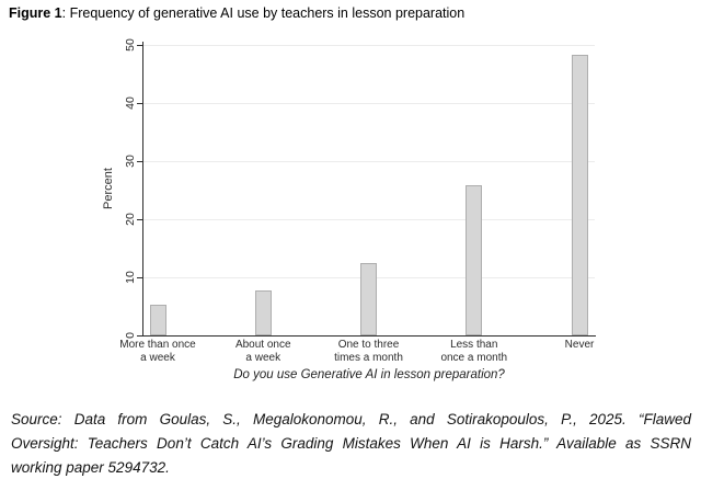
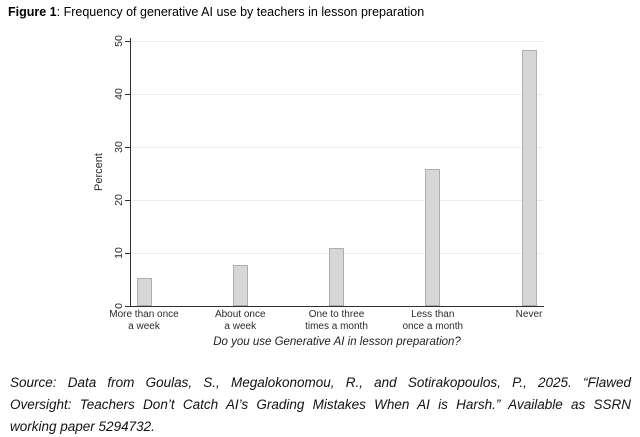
One to three times a month: 12 -> 11
